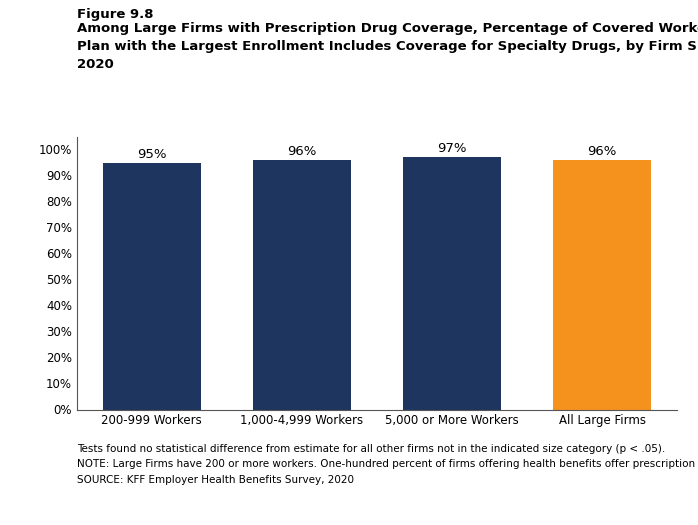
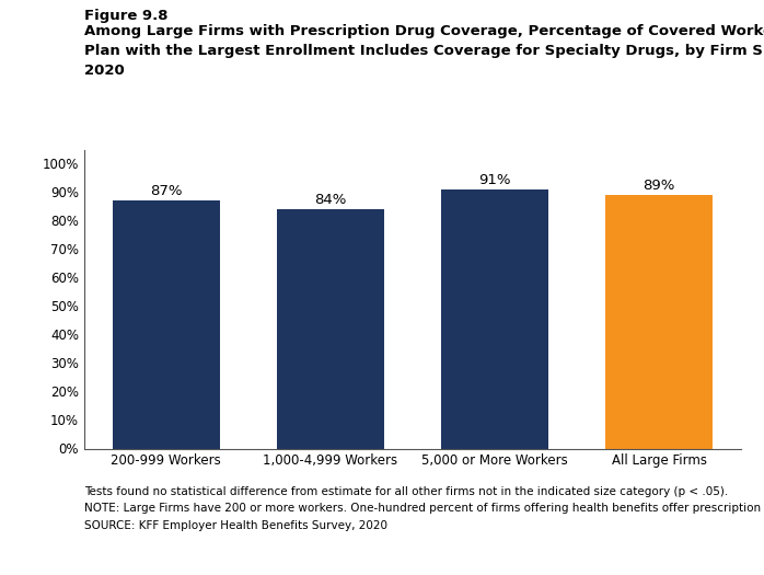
200-999 Workers: 95% -> 87%
1,000-4,999 Workers: 96% -> 84%
5,000 or More Workers: 97% -> 91%
All Large Firms: 96% -> 89%
